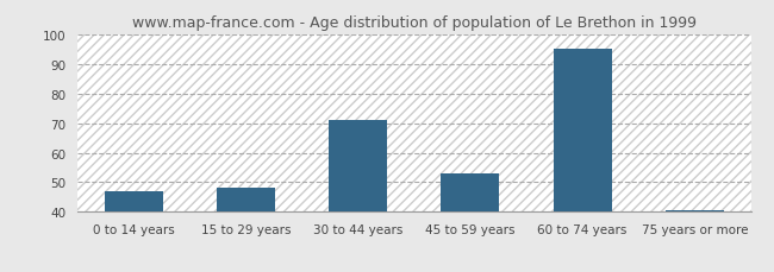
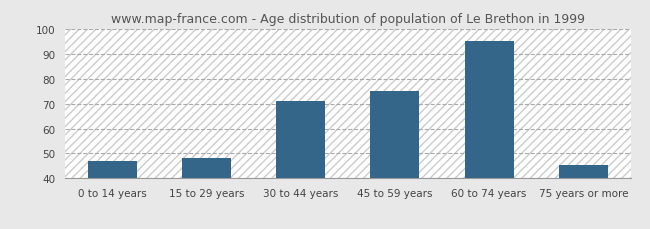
45 to 59 years: 53.0 -> 75.0
75 years or more: 40.5 -> 45.5
